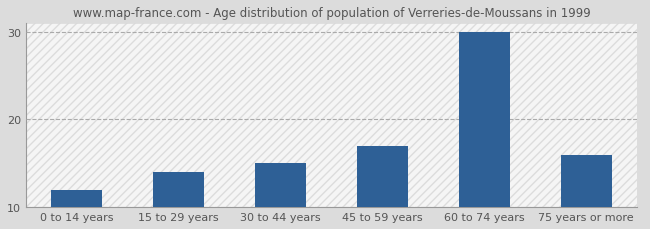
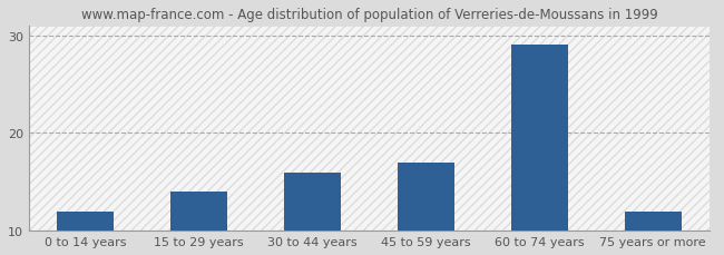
30 to 44 years: 15 -> 16
60 to 74 years: 30 -> 29
75 years or more: 16 -> 12
